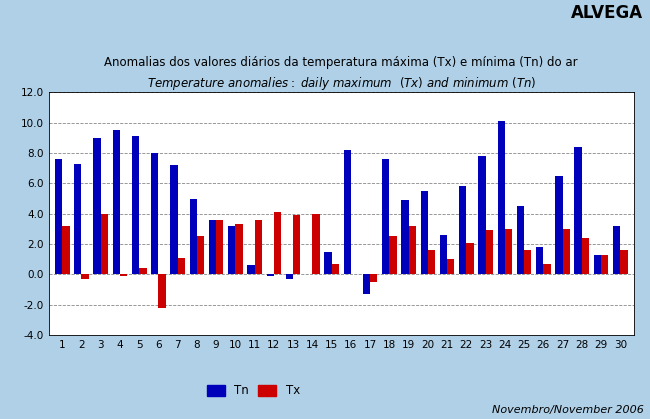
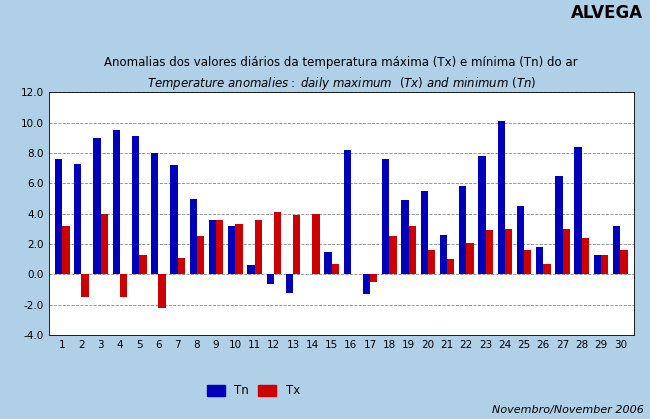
Tx/2: -0.3 -> -1.5
Tx/4: -0.1 -> -1.5
Tx/5: 0.4 -> 1.3
Tn/12: -0.1 -> -0.6
Tn/13: -0.3 -> -1.2
